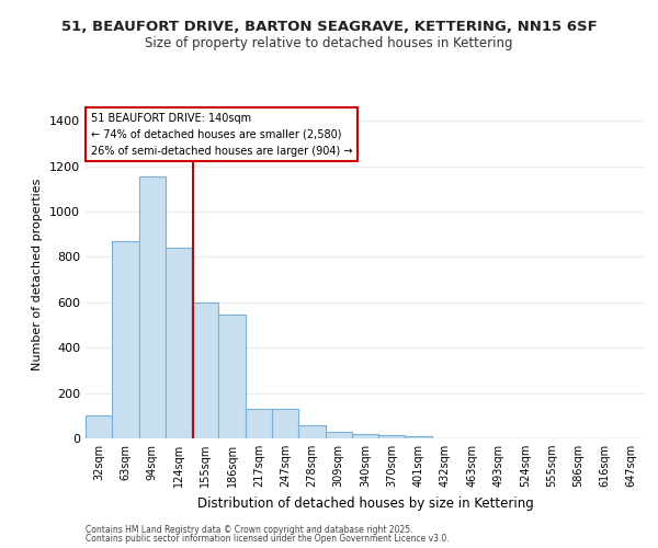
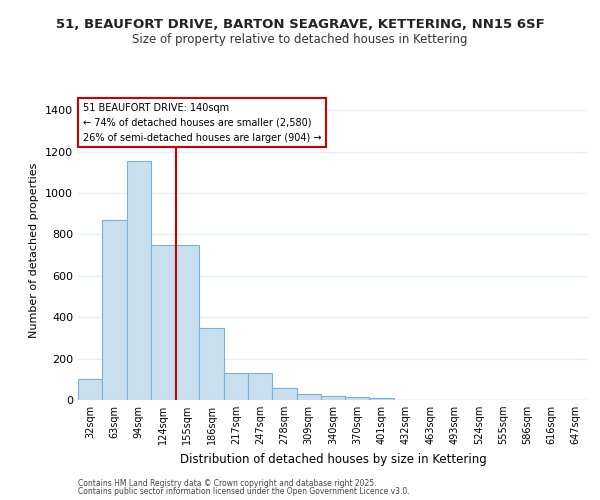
124sqm: 840 -> 750
155sqm: 600 -> 750
186sqm: 545 -> 350
